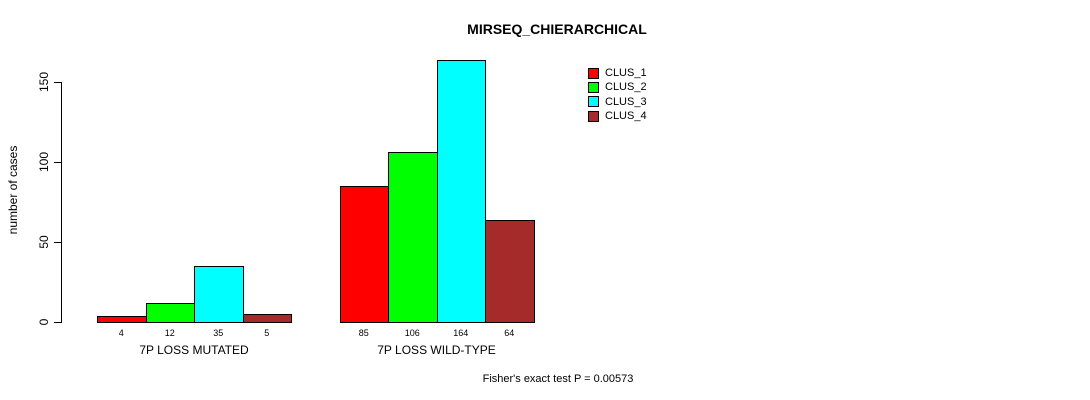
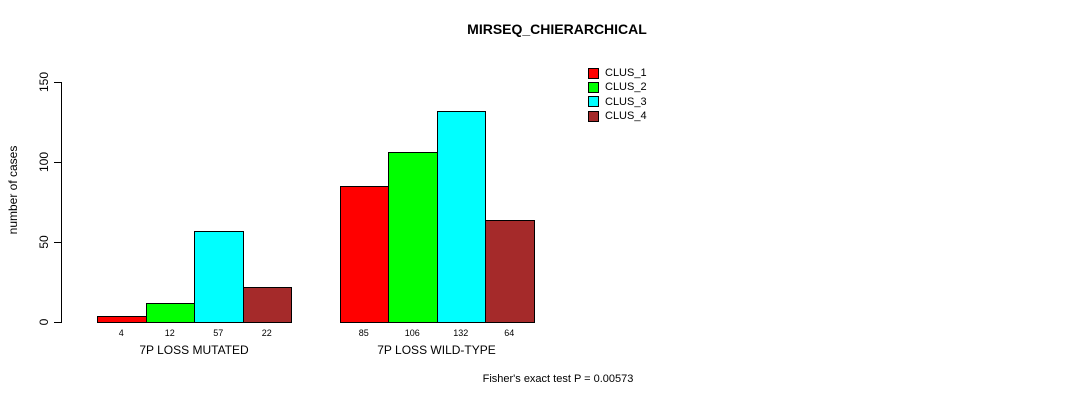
CLUS_3/7P LOSS MUTATED: 35 -> 57
CLUS_4/7P LOSS MUTATED: 5 -> 22
CLUS_3/7P LOSS WILD-TYPE: 164 -> 132
